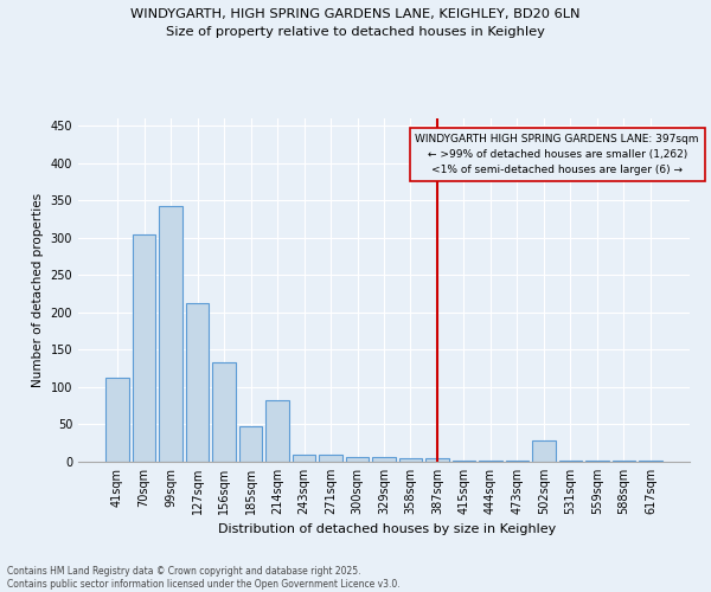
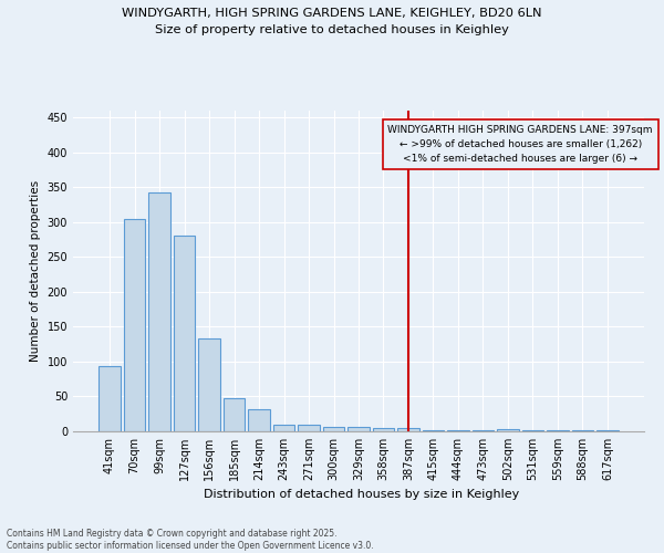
41sqm: 112 -> 93
127sqm: 212 -> 280
214sqm: 82 -> 31
502sqm: 28 -> 3
